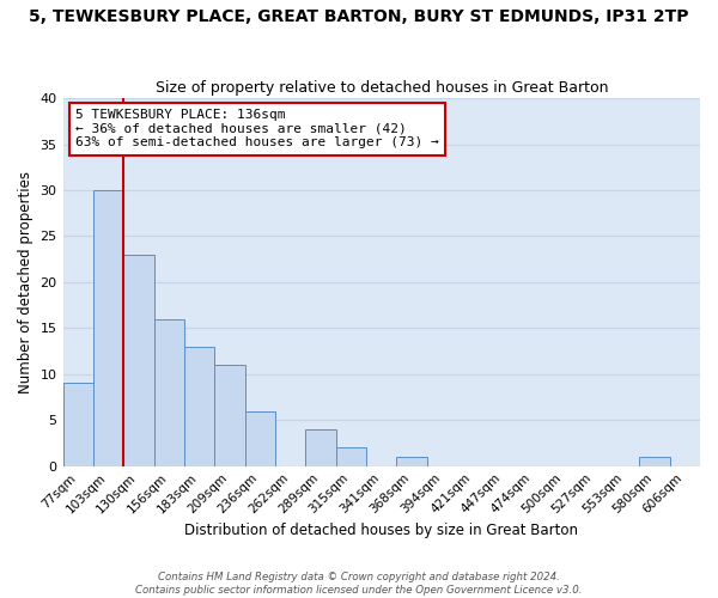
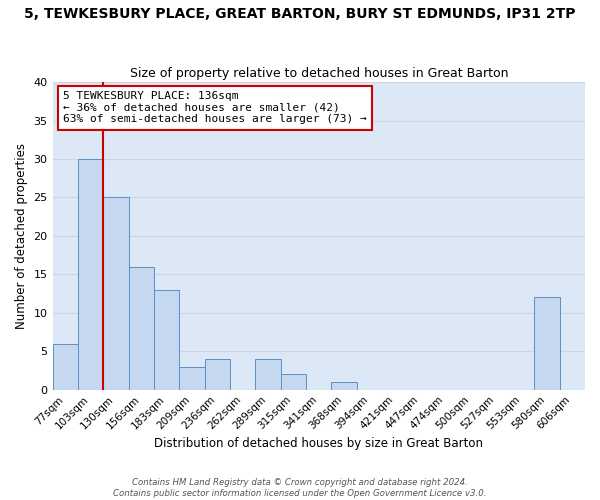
77sqm: 9 -> 6
130sqm: 23 -> 25
209sqm: 11 -> 3
236sqm: 6 -> 4
580sqm: 1 -> 12
